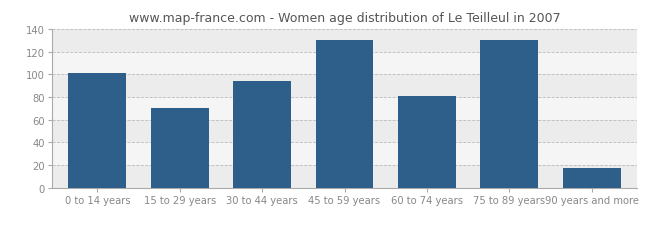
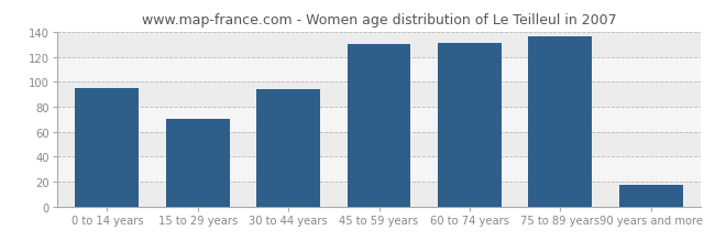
0 to 14 years: 101 -> 95
60 to 74 years: 81 -> 131
75 to 89 years: 130 -> 136
